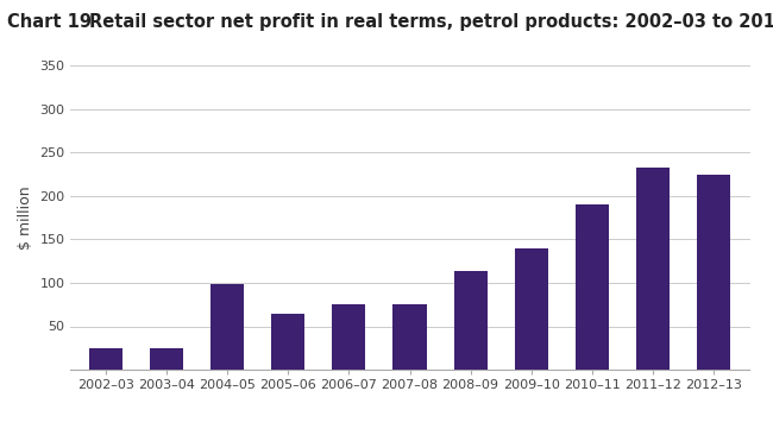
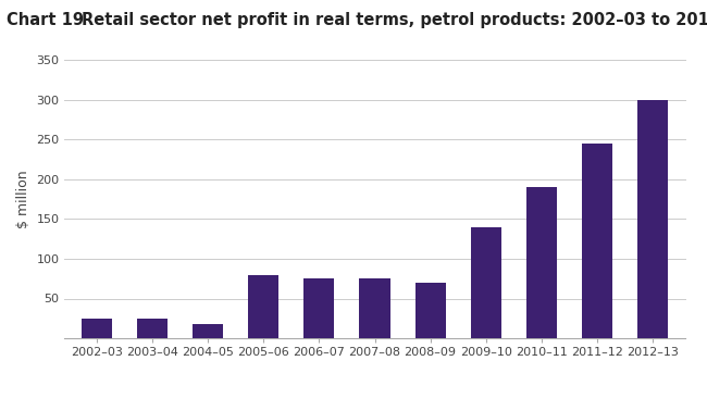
2004–05: 98 -> 18
2005–06: 64 -> 80
2008–09: 114 -> 70
2011–12: 232 -> 245
2012–13: 224 -> 300
